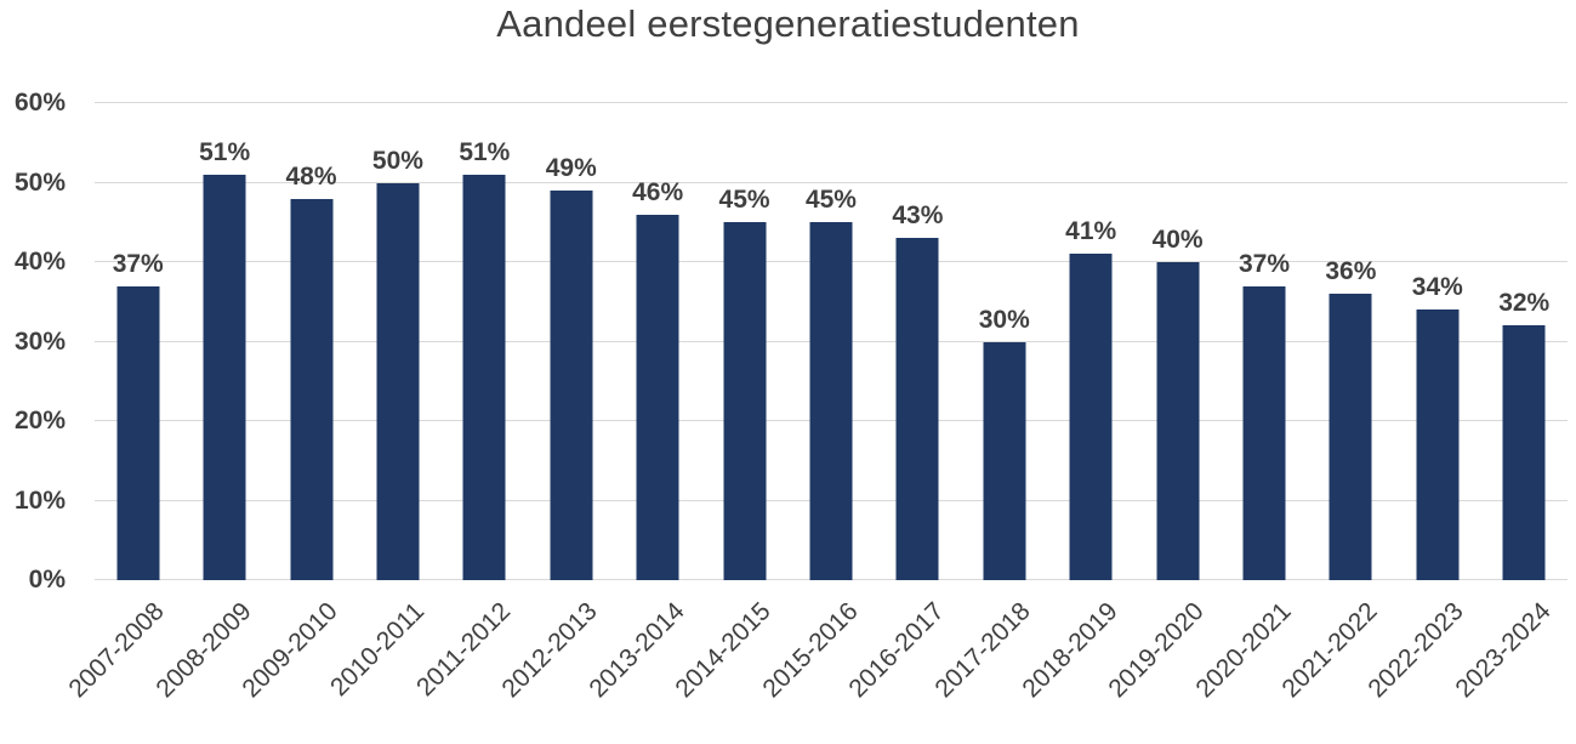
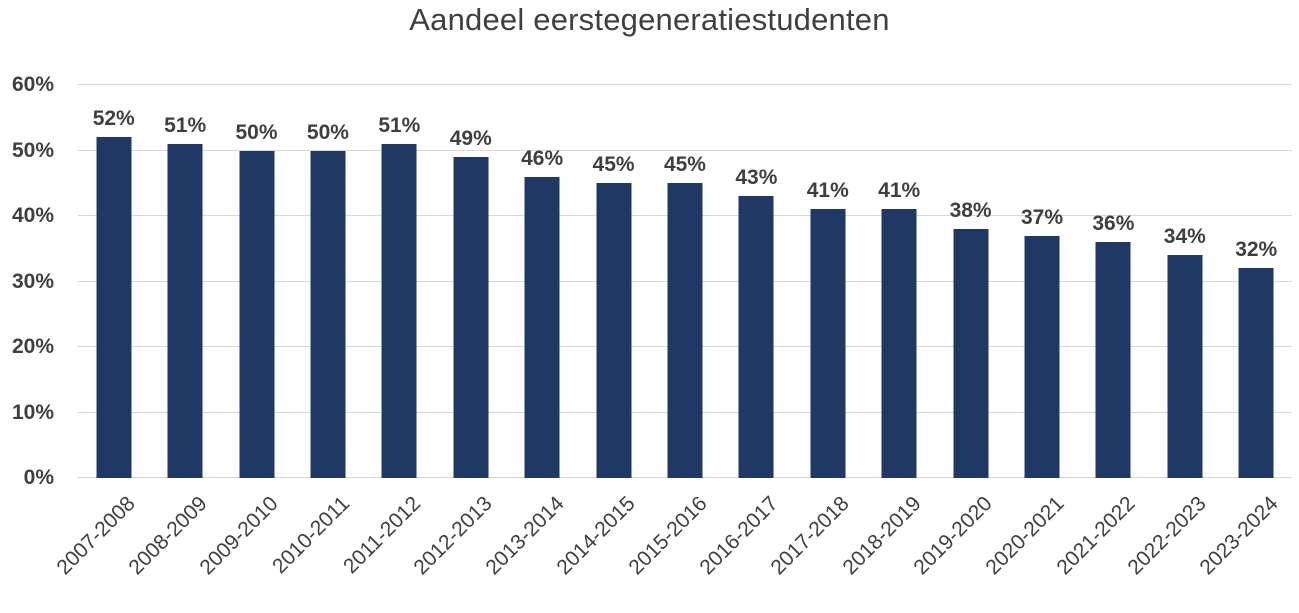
2007-2008: 37% -> 52%
2009-2010: 48% -> 50%
2017-2018: 30% -> 41%
2019-2020: 40% -> 38%
